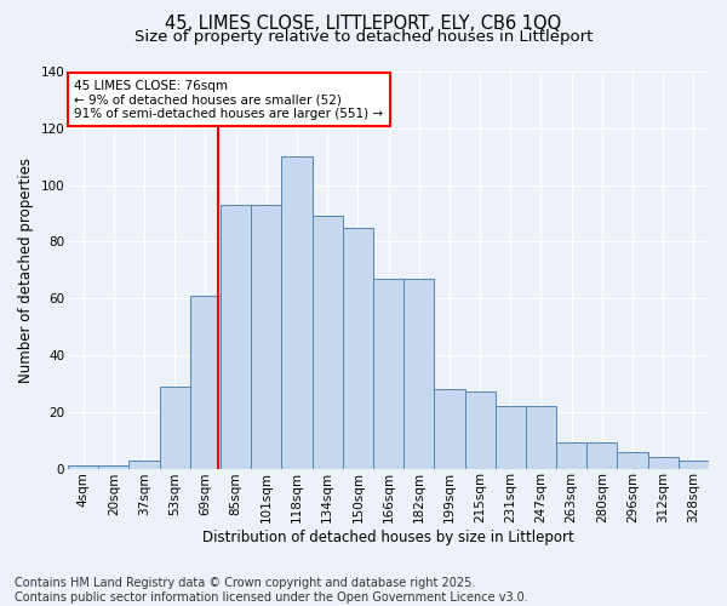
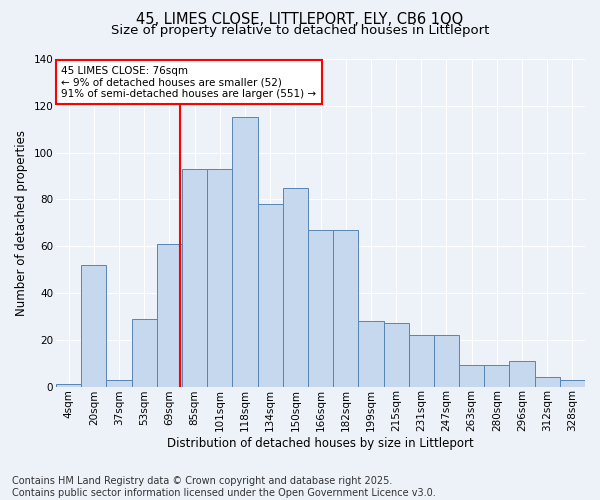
20sqm: 1 -> 52
118sqm: 110 -> 115
134sqm: 89 -> 78
296sqm: 6 -> 11
